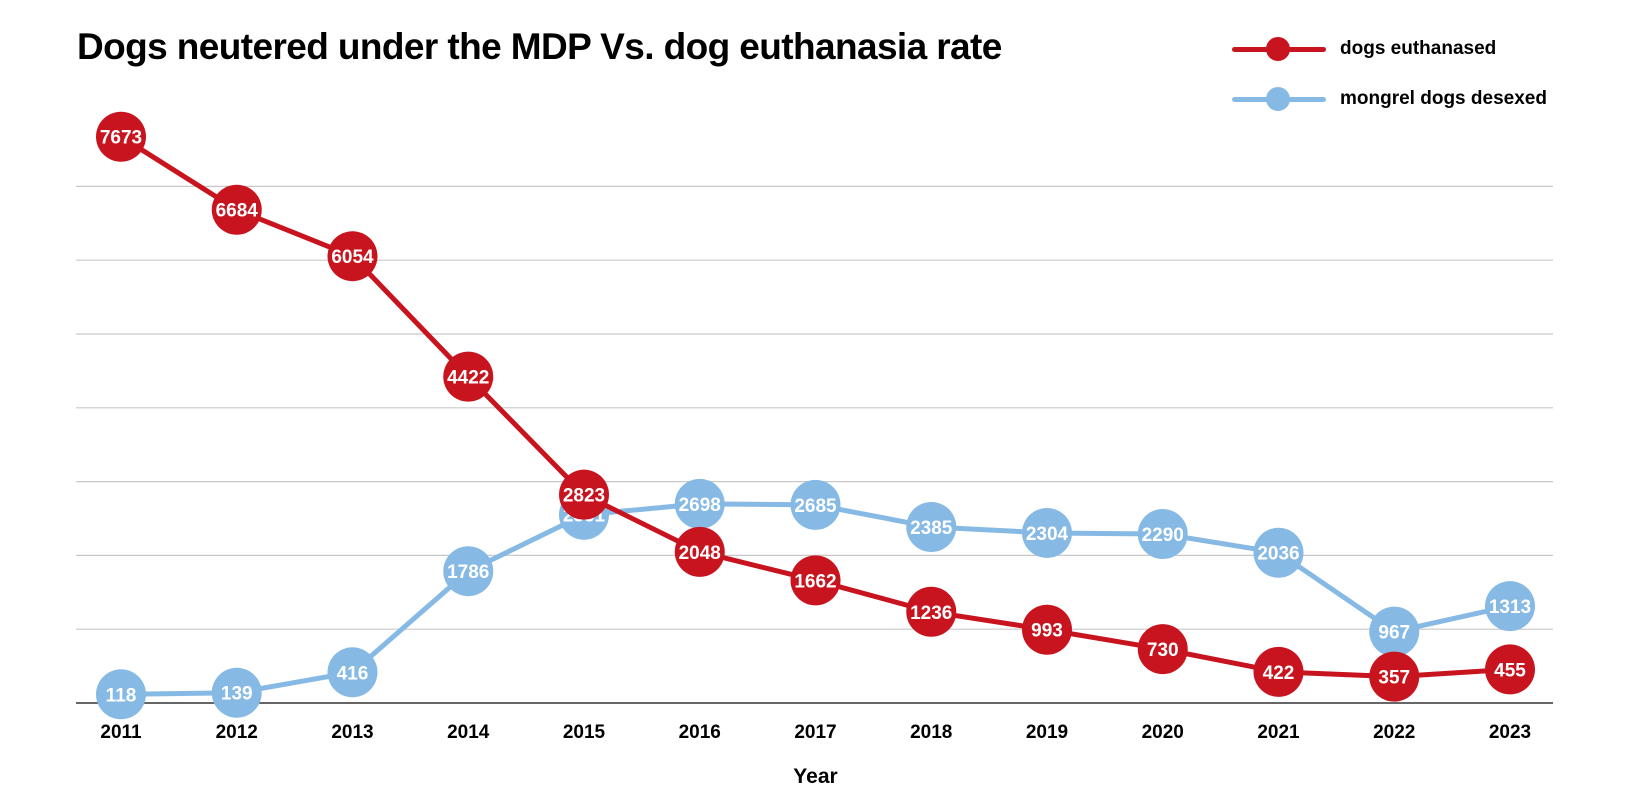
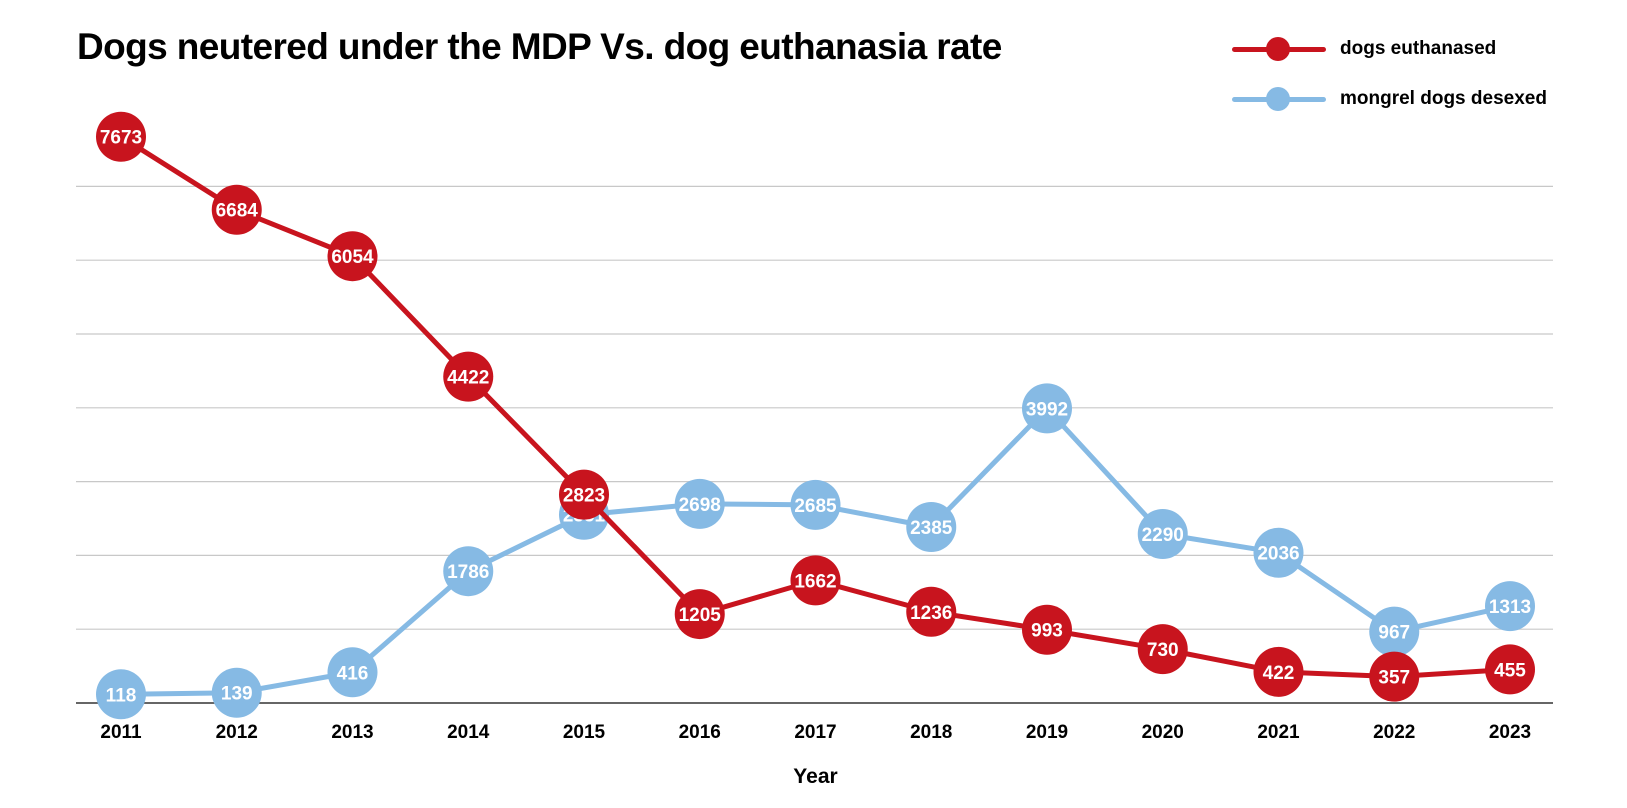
dogs euthanased/2016: 2048 -> 1205
mongrel dogs desexed/2019: 2304 -> 3992
